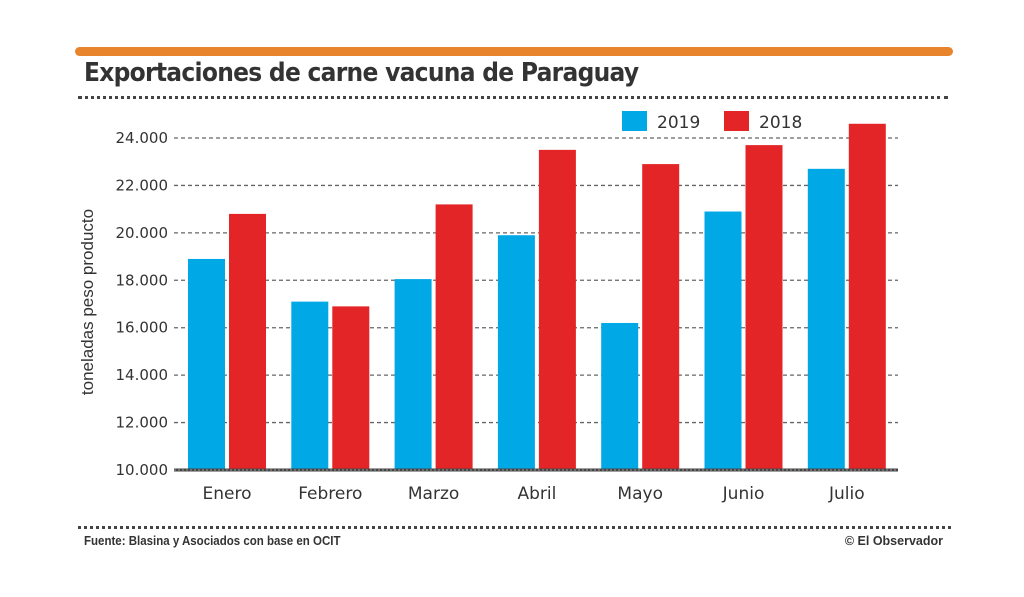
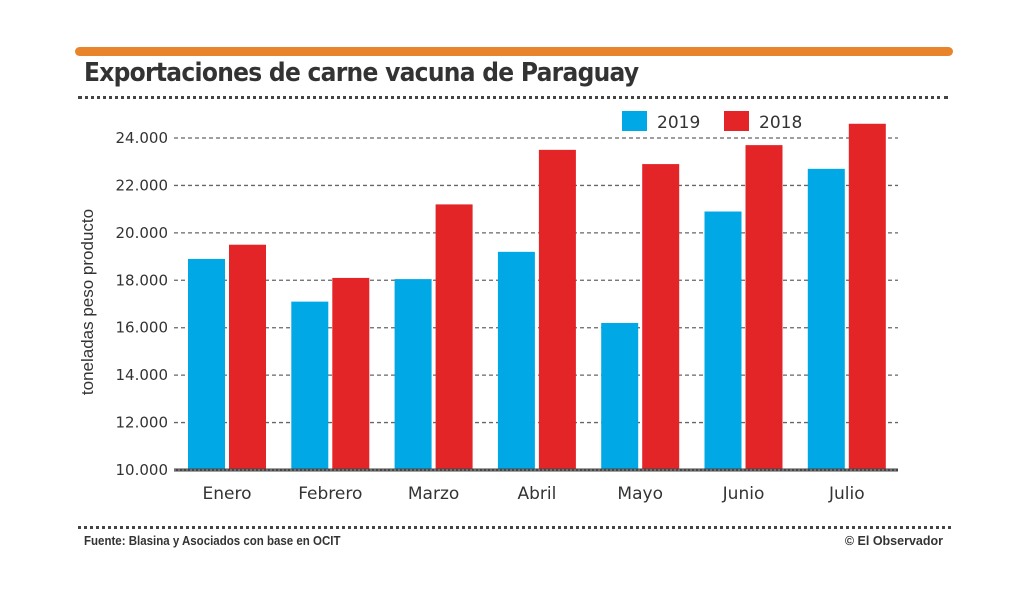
2018/Enero: 20800 -> 19500
2018/Febrero: 16900 -> 18100
2019/Abril: 19900 -> 19200
